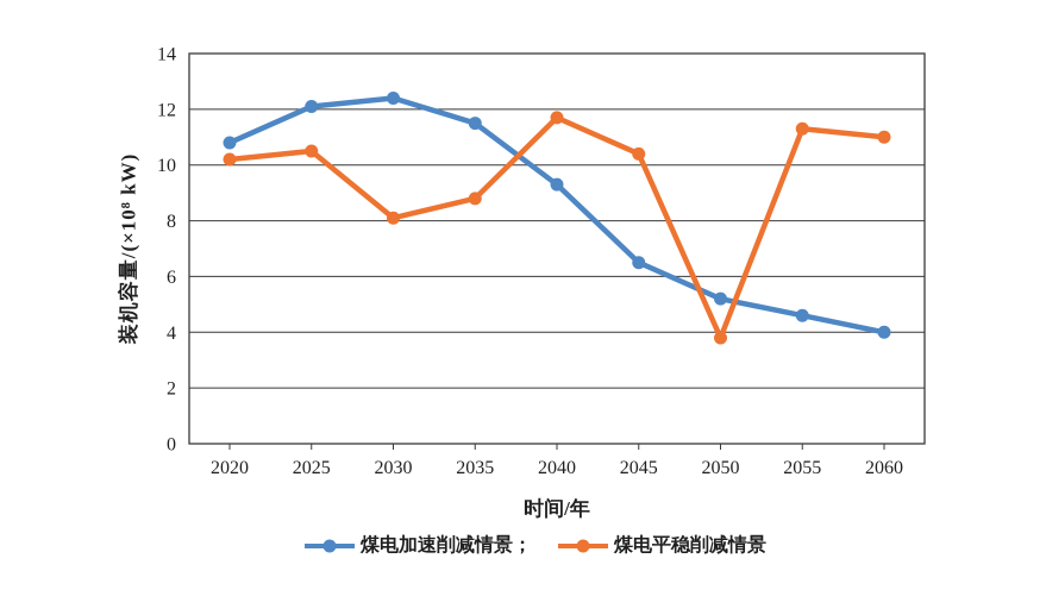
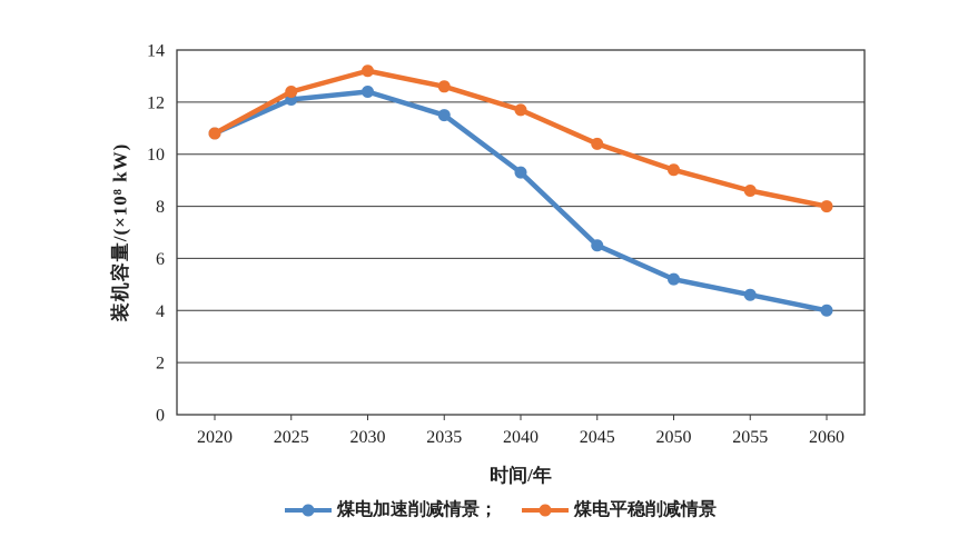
煤电平稳削减情景/2020: 10.2 -> 10.8
煤电平稳削减情景/2025: 10.5 -> 12.4
煤电平稳削减情景/2030: 8.1 -> 13.2
煤电平稳削减情景/2035: 8.8 -> 12.6
煤电平稳削减情景/2050: 3.8 -> 9.4
煤电平稳削减情景/2055: 11.3 -> 8.6
煤电平稳削减情景/2060: 11.0 -> 8.0
